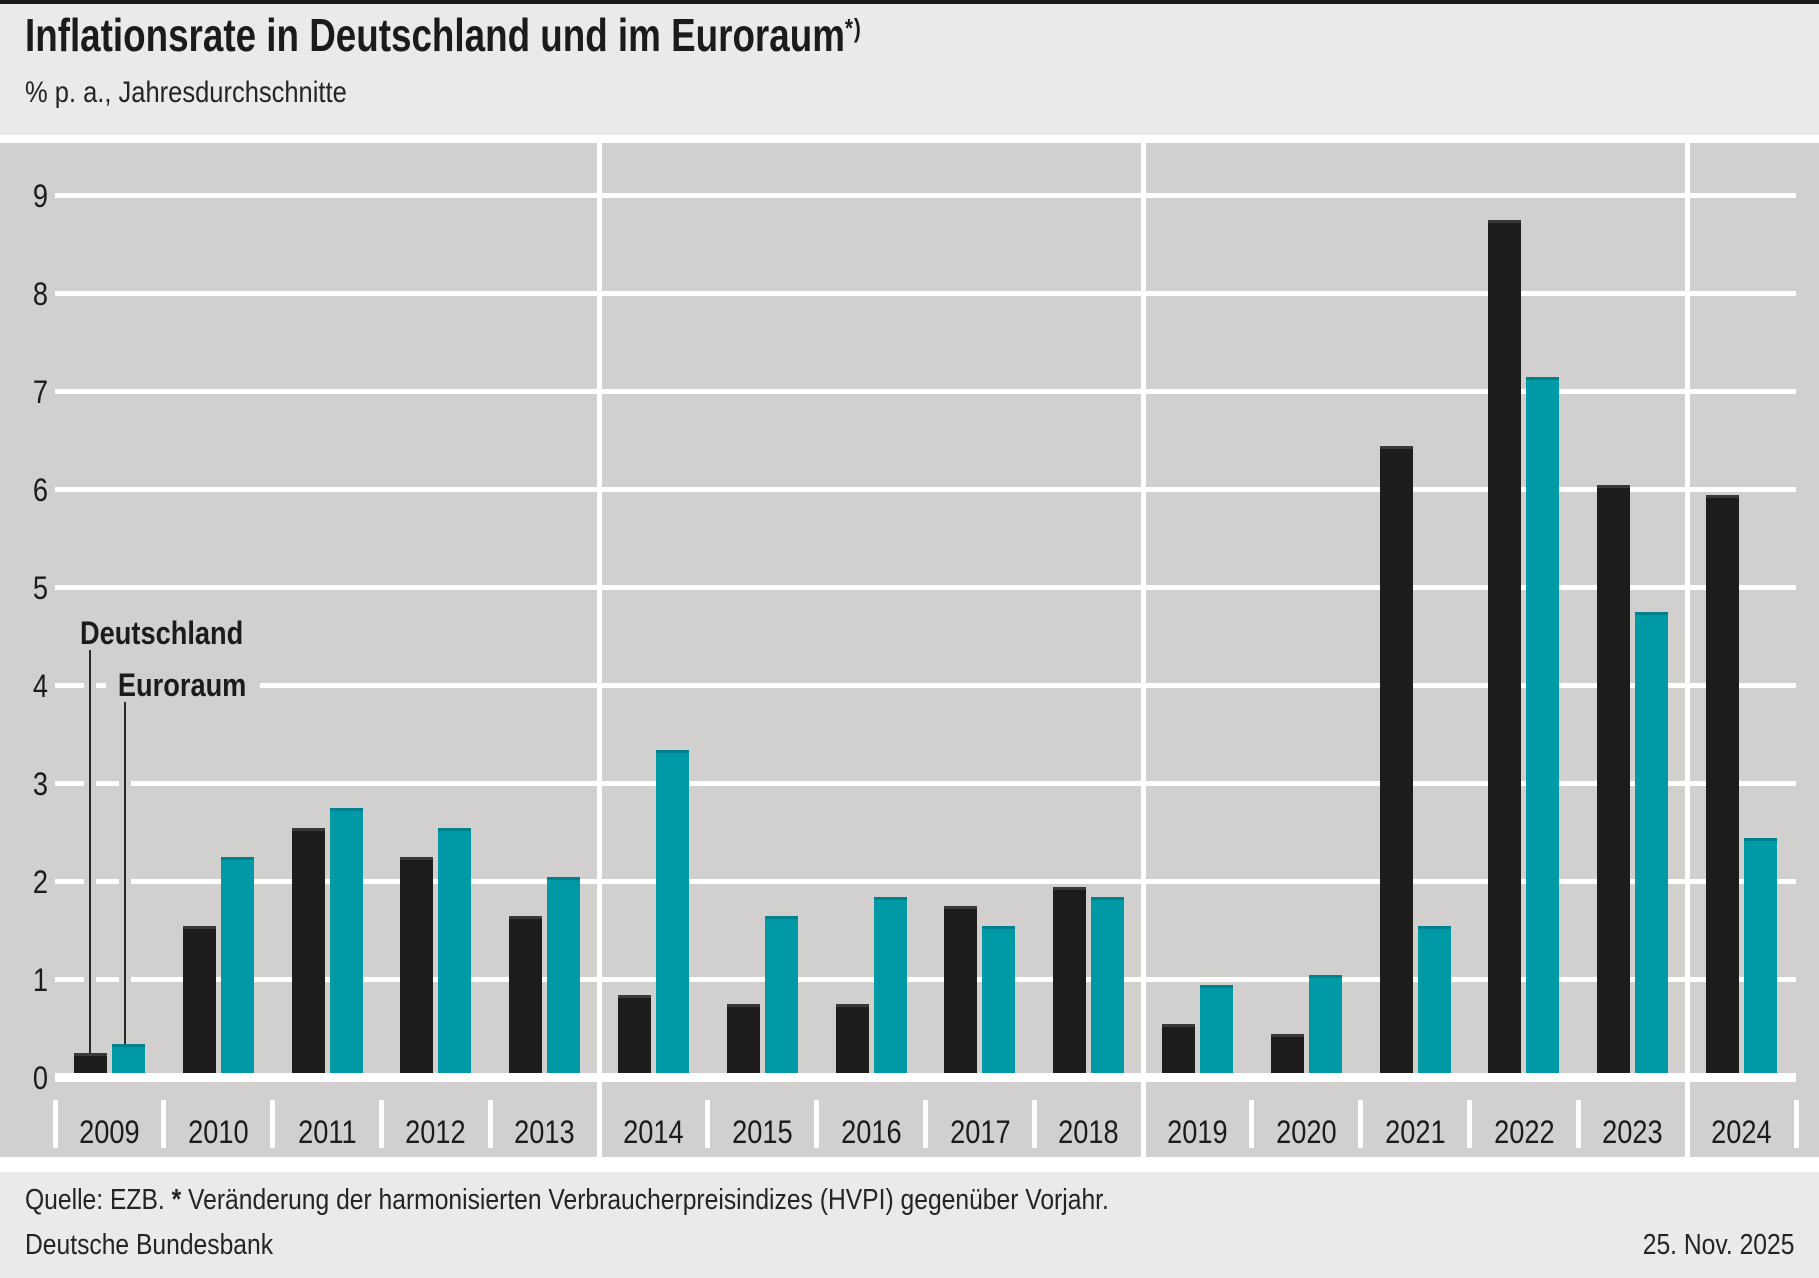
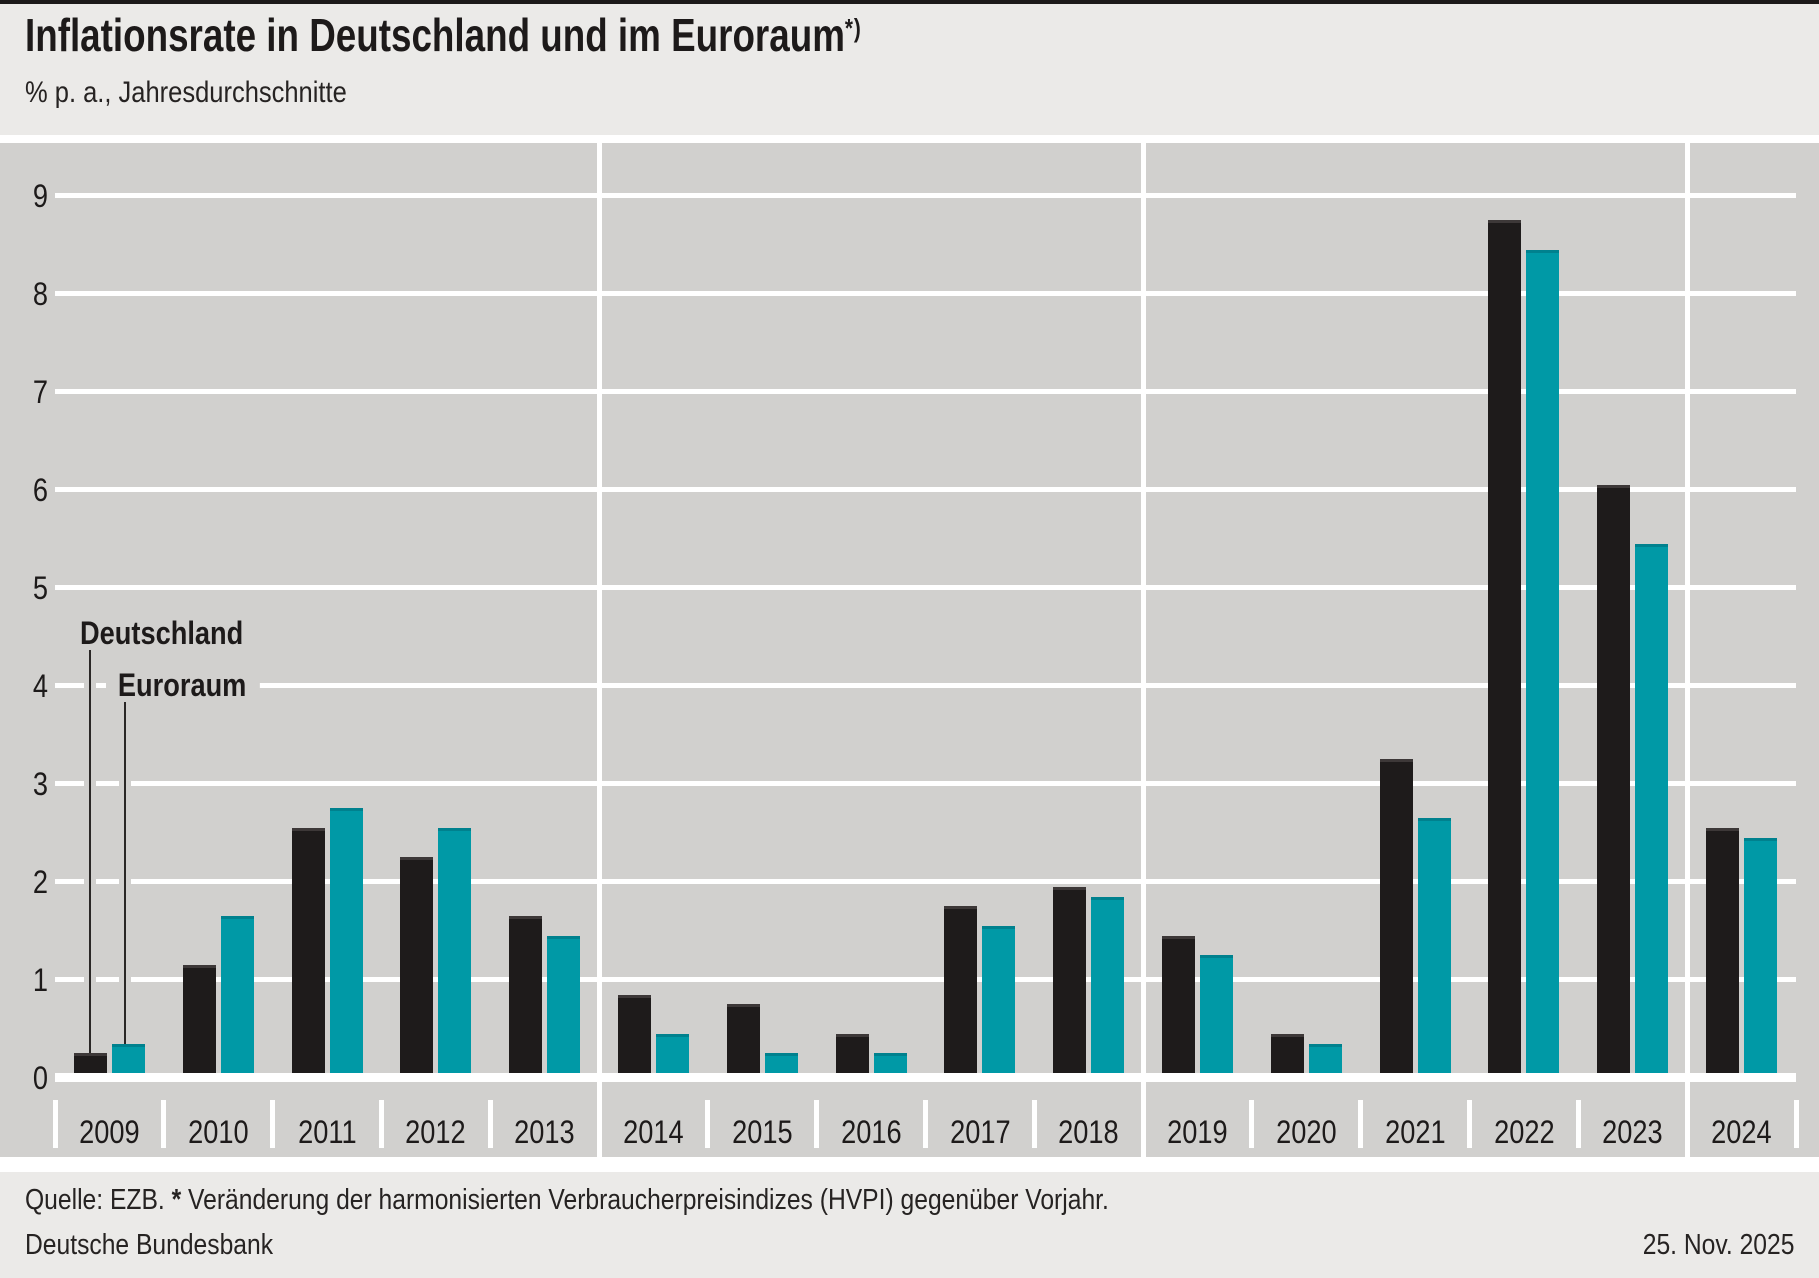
Deutschland/2010: 1.5 -> 1.1
Euroraum/2010: 2.2 -> 1.6
Euroraum/2013: 2.0 -> 1.4
Euroraum/2014: 3.3 -> 0.4
Euroraum/2015: 1.6 -> 0.2
Deutschland/2016: 0.7 -> 0.4
Euroraum/2016: 1.8 -> 0.2
Deutschland/2019: 0.5 -> 1.4
Euroraum/2019: 0.9 -> 1.2
Euroraum/2020: 1.0 -> 0.3
Deutschland/2021: 6.4 -> 3.2
Euroraum/2021: 1.5 -> 2.6
Euroraum/2022: 7.1 -> 8.4
Euroraum/2023: 4.7 -> 5.4
Deutschland/2024: 5.9 -> 2.5
